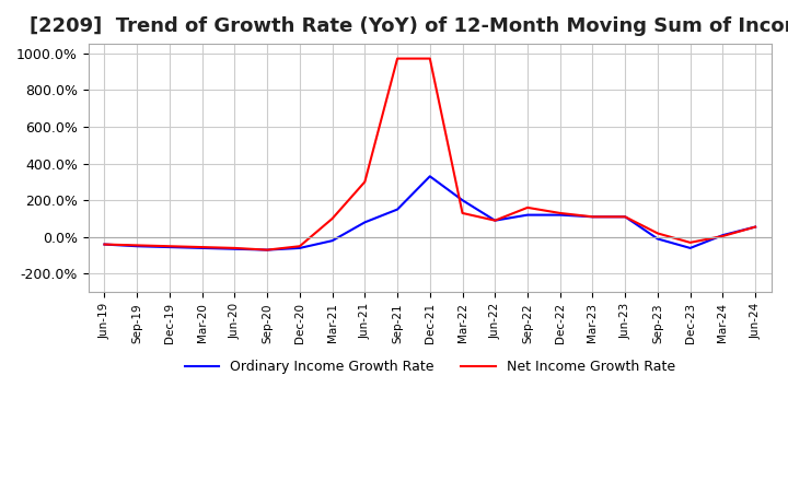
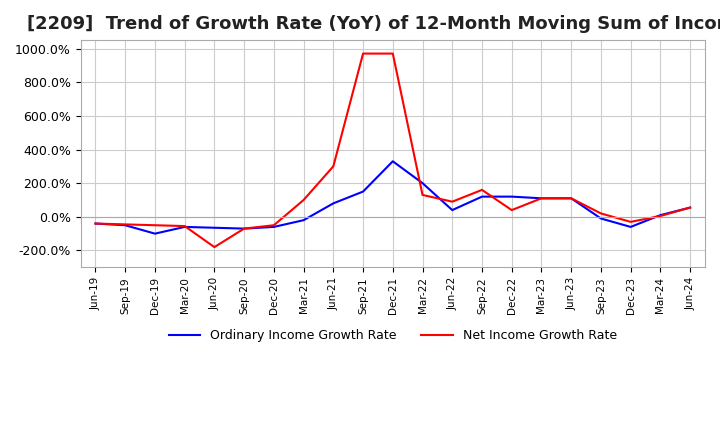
Ordinary Income Growth Rate/Dec-19: -60% -> -100%
Net Income Growth Rate/Jun-20: -60% -> -180%
Ordinary Income Growth Rate/Jun-22: 90% -> 40%
Net Income Growth Rate/Dec-22: 130% -> 40%
